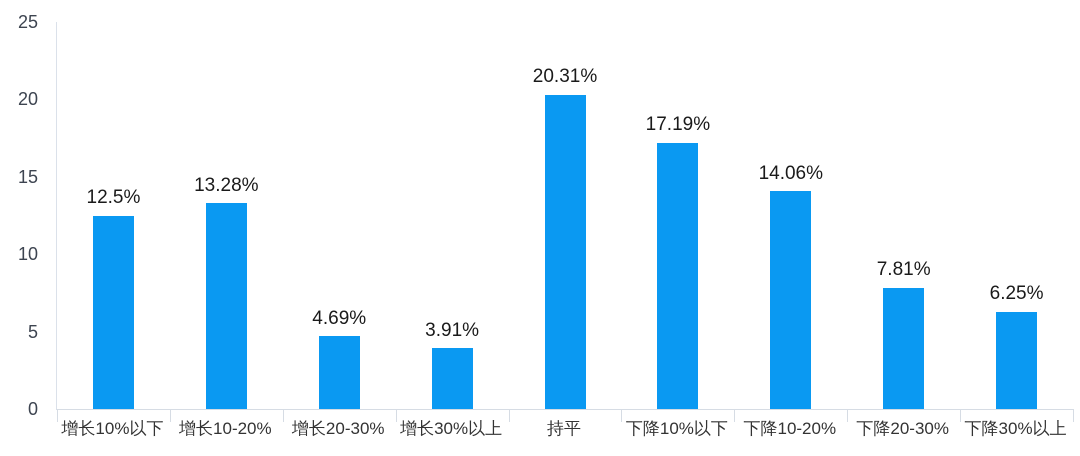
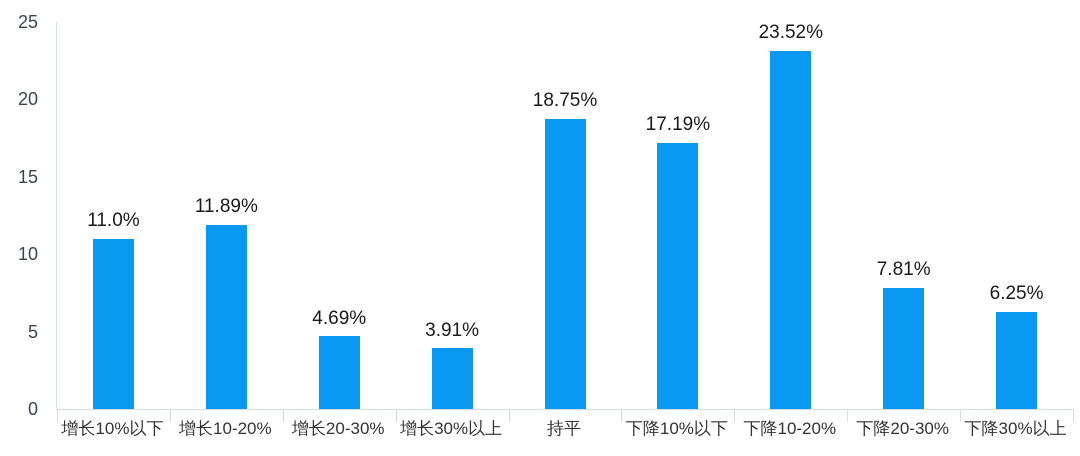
增长10%以下: 12.5% -> 11.0%
增长10-20%: 13.28% -> 11.89%
持平: 20.31% -> 18.75%
下降10-20%: 14.06% -> 23.52%
